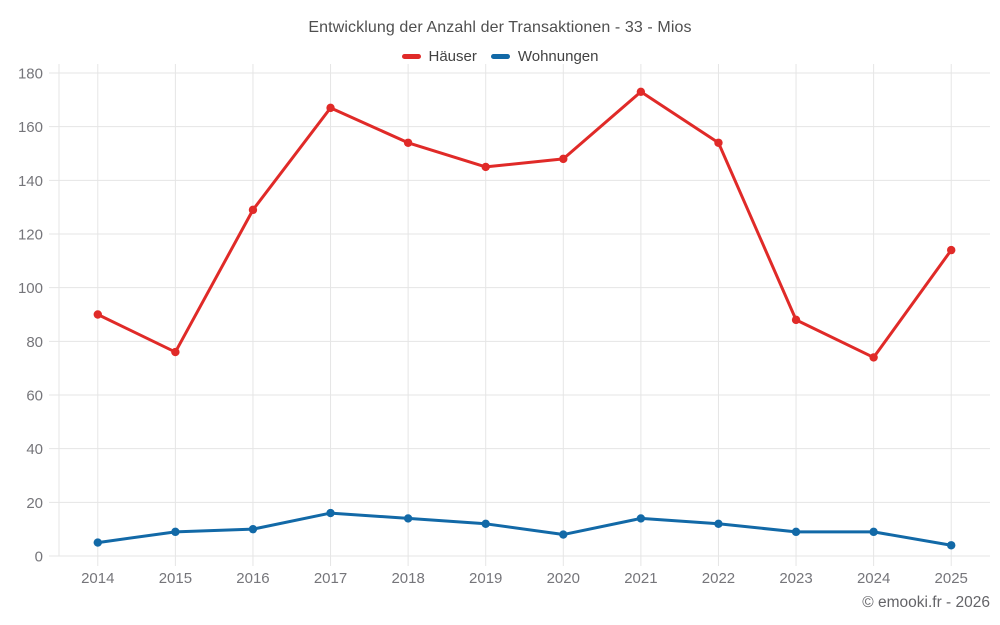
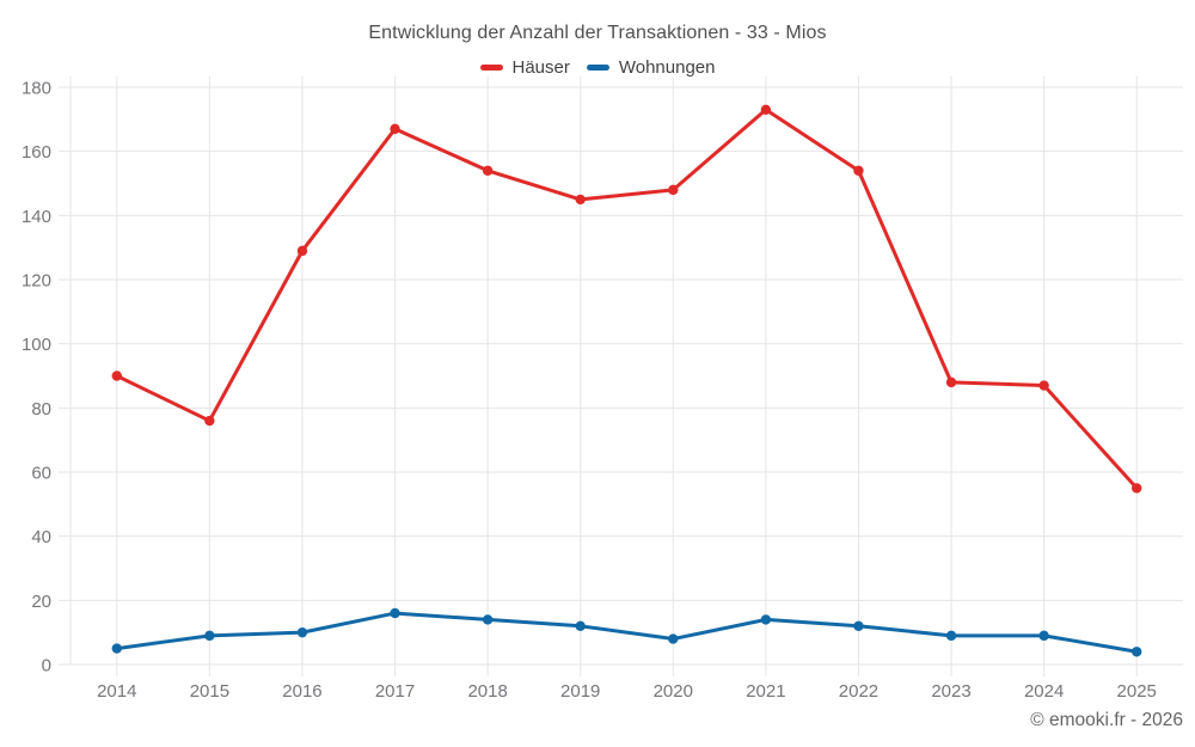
Häuser/2024: 74 -> 87
Häuser/2025: 114 -> 55
